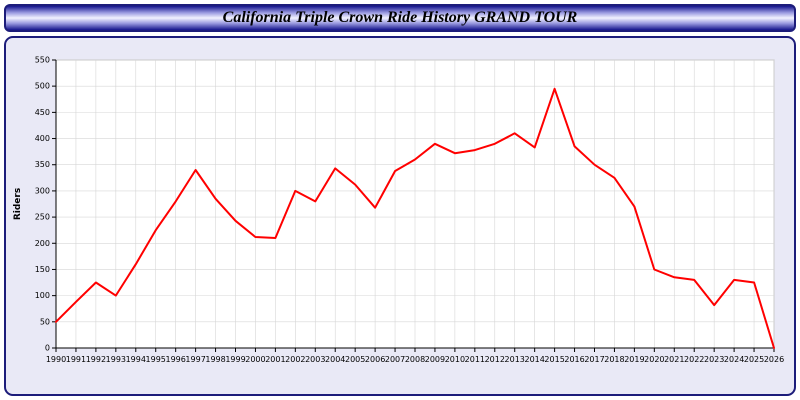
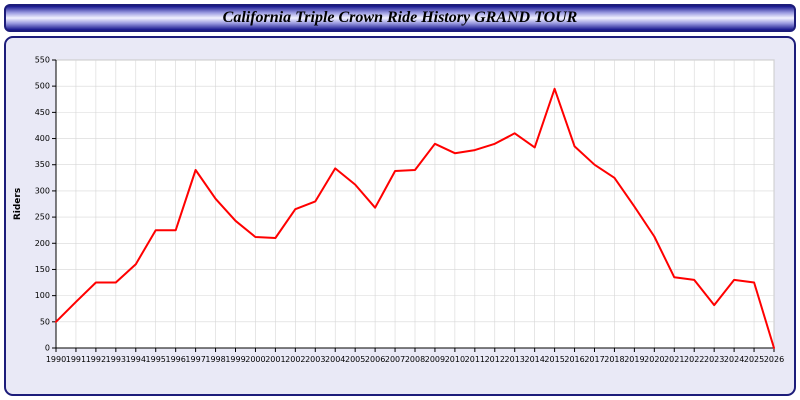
1993: 100 -> 120
1996: 280 -> 220
2002: 300 -> 260
2008: 360 -> 340
2020: 150 -> 210
